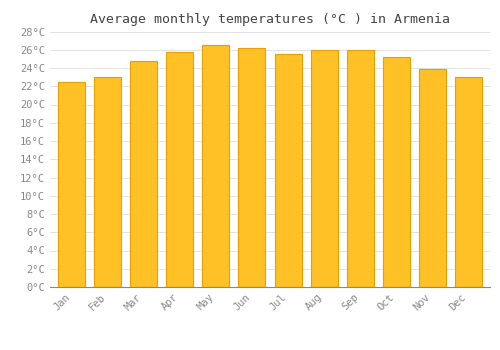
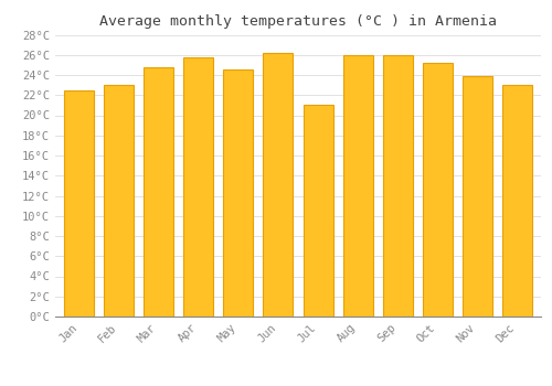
May: 26.5°C -> 24.6°C
Jul: 25.5°C -> 21.0°C
